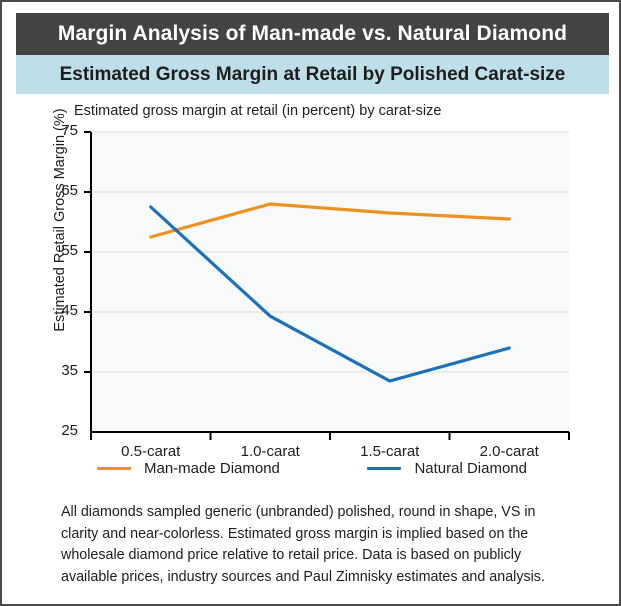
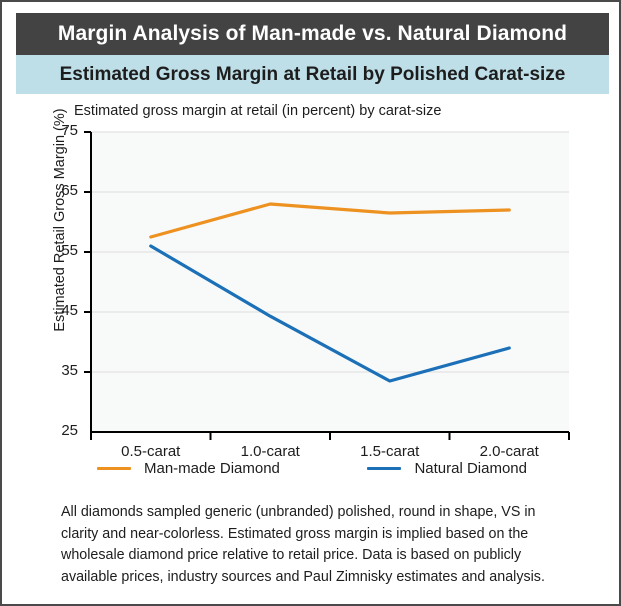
Natural Diamond/0.5-carat: 62 -> 56
Man-made Diamond/2.0-carat: 60 -> 62
